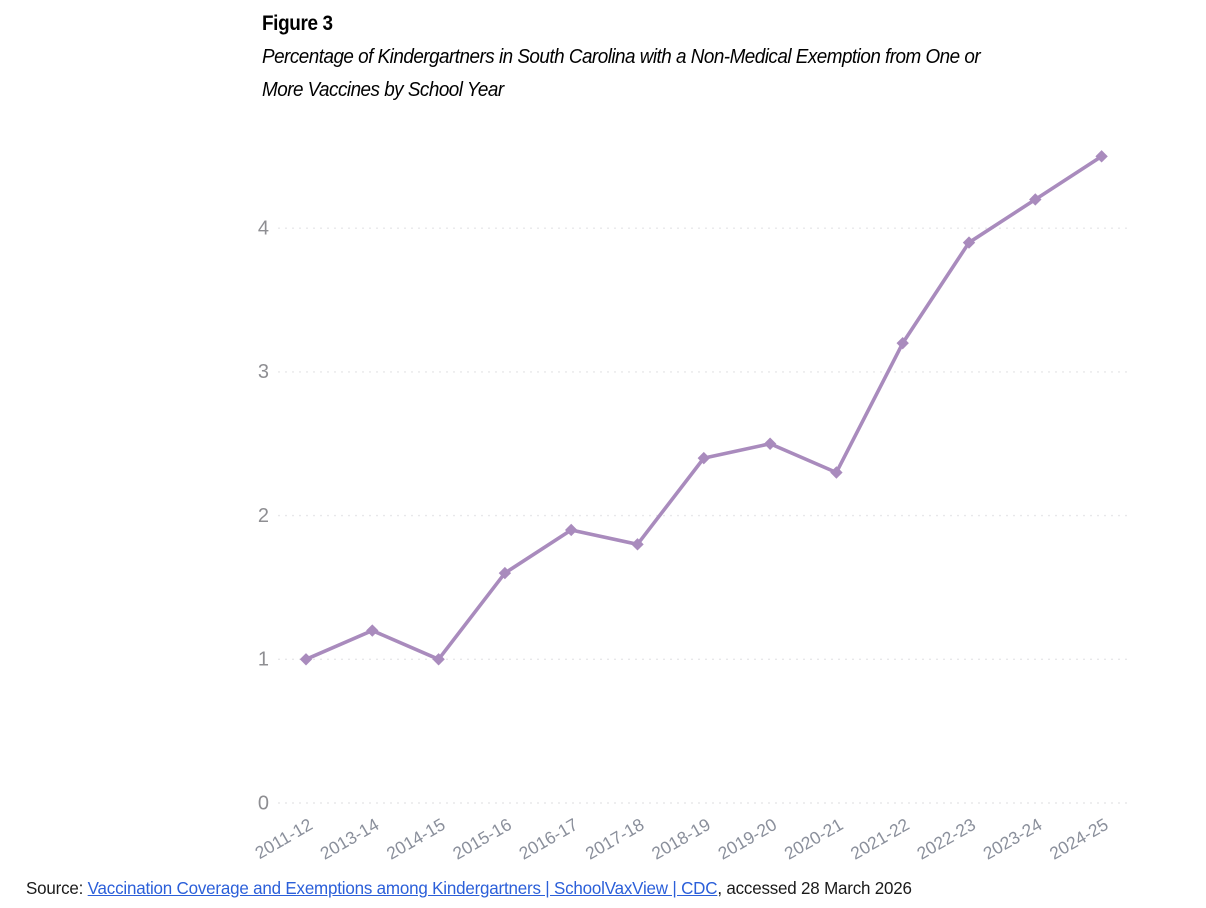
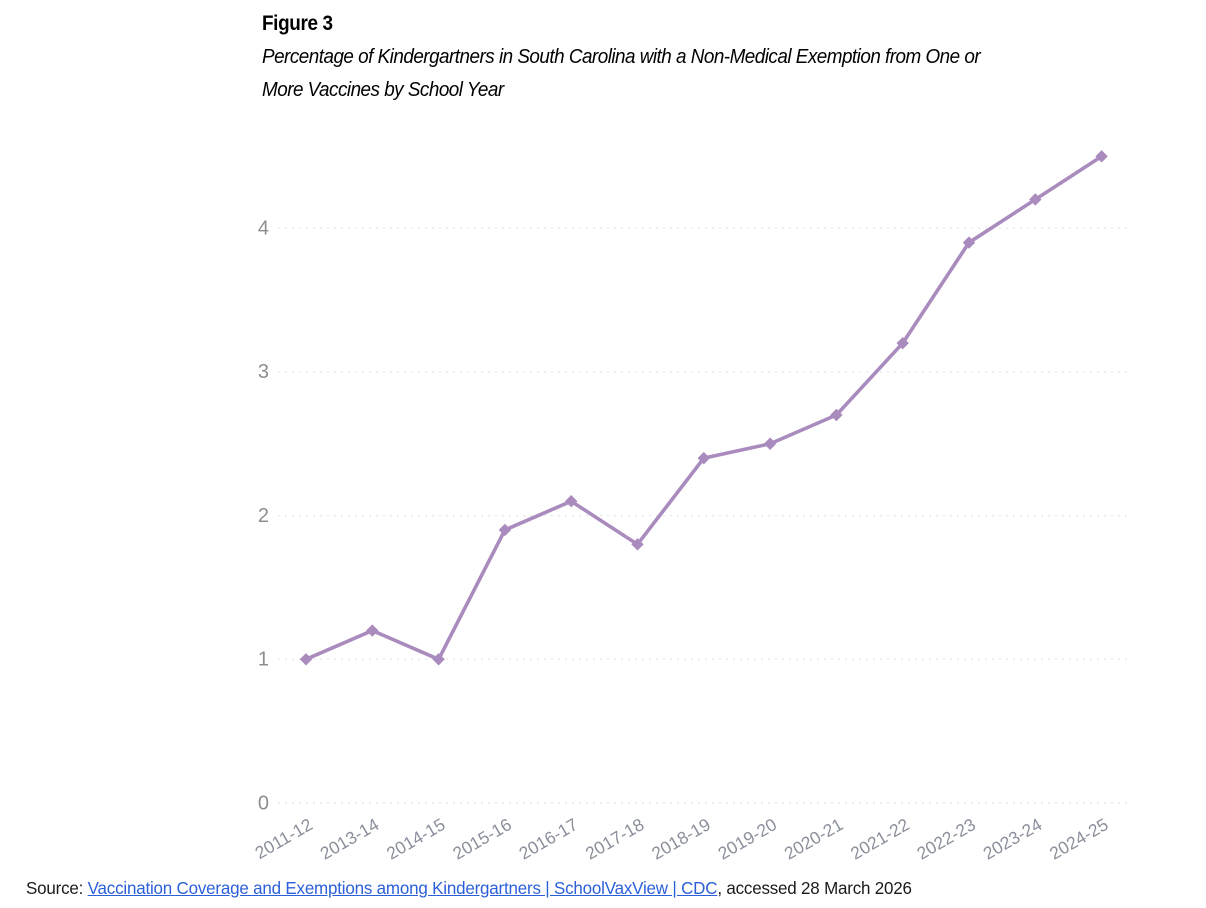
2015-16: 1.6 -> 1.9
2016-17: 1.9 -> 2.1
2020-21: 2.3 -> 2.7
